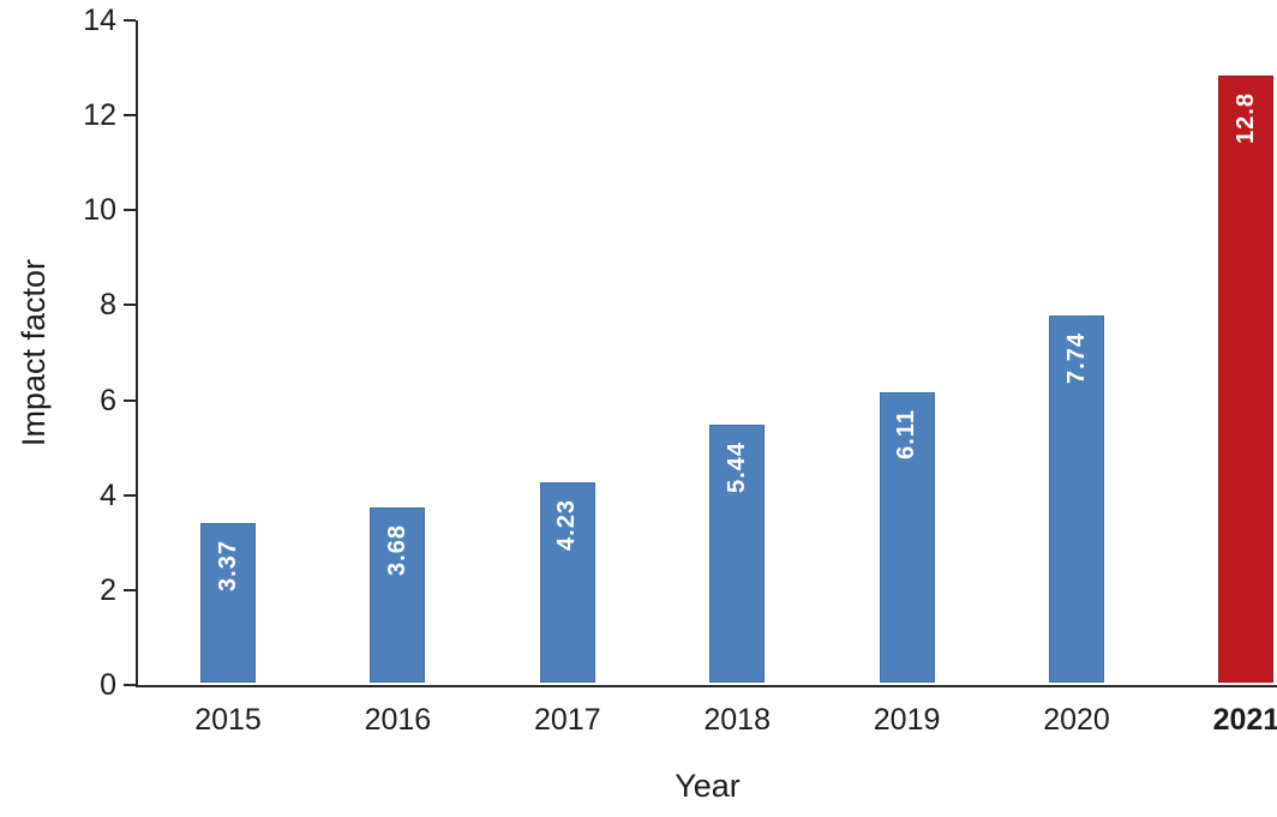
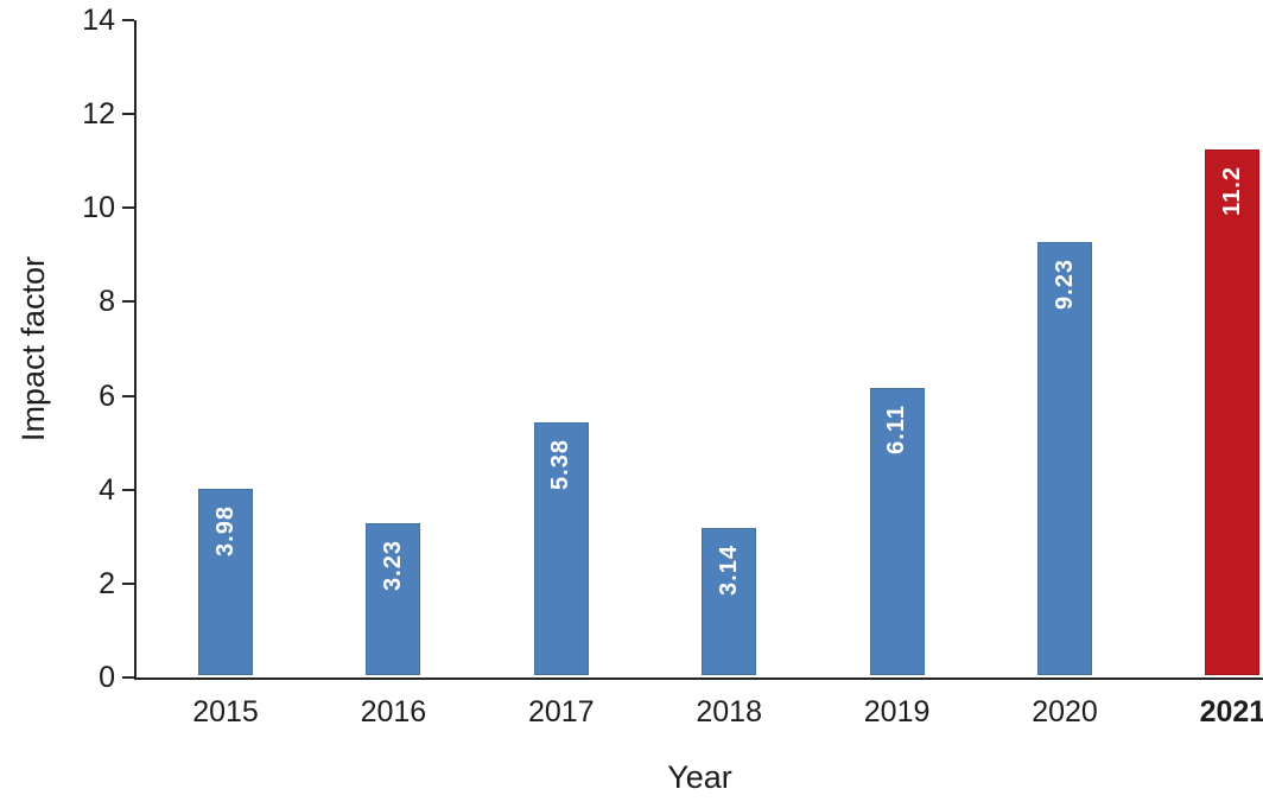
2015: 3.37 -> 3.98
2016: 3.68 -> 3.23
2017: 4.23 -> 5.38
2018: 5.44 -> 3.14
2020: 7.74 -> 9.23
2021: 12.8 -> 11.2
